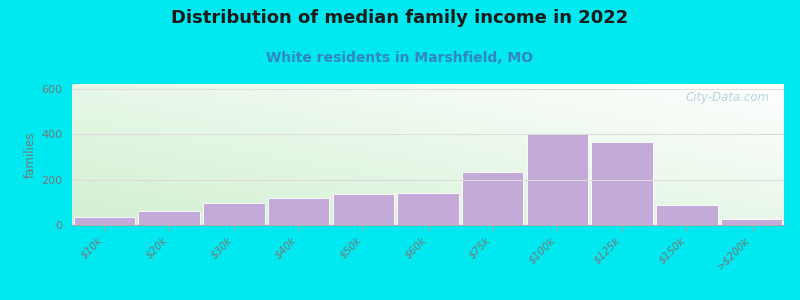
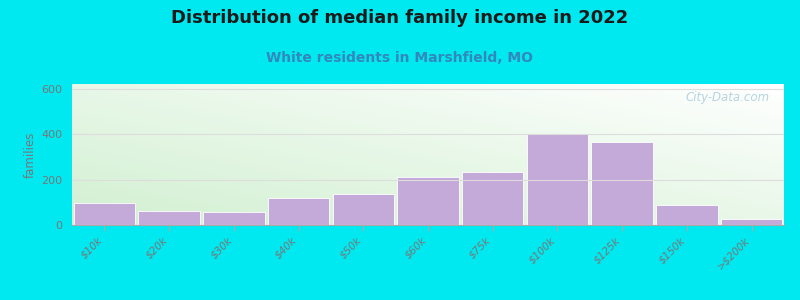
$10k: 35 -> 95
$30k: 95 -> 55
$60k: 140 -> 210
